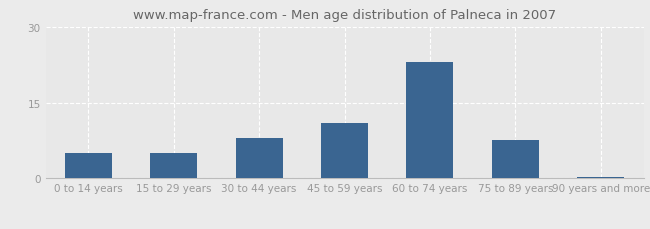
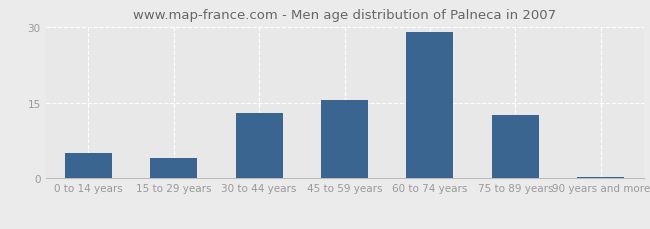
15 to 29 years: 5.0 -> 4.0
30 to 44 years: 8.0 -> 13.0
45 to 59 years: 11.0 -> 15.5
60 to 74 years: 23.0 -> 29.0
75 to 89 years: 7.6 -> 12.5
